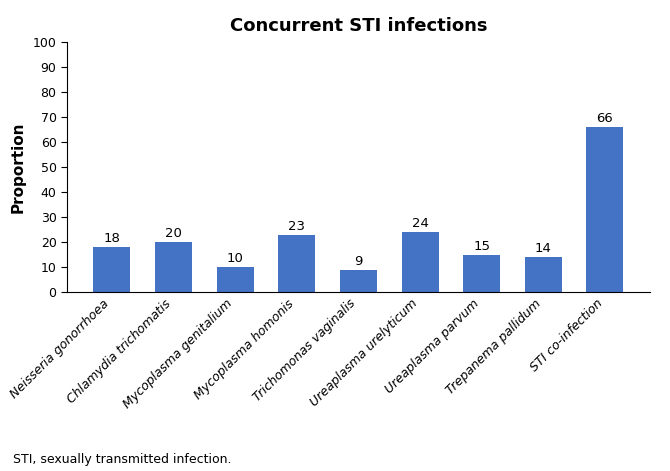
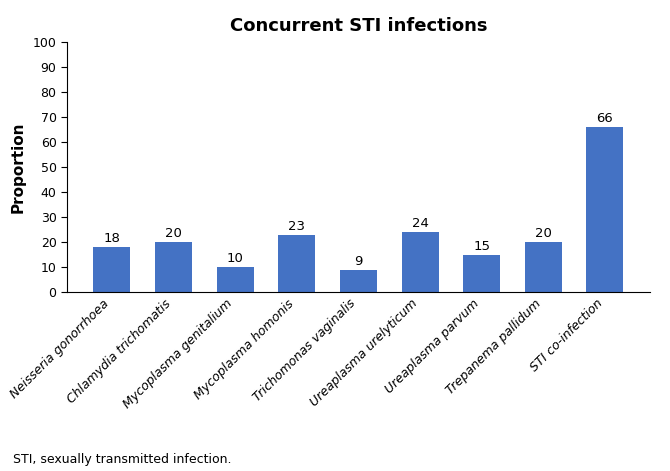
Trepanema pallidum: 14 -> 20
